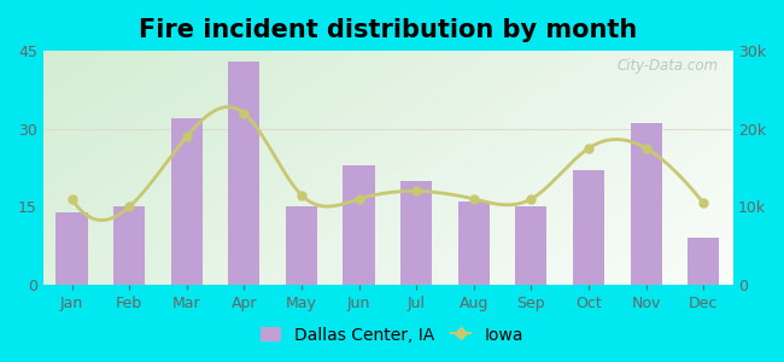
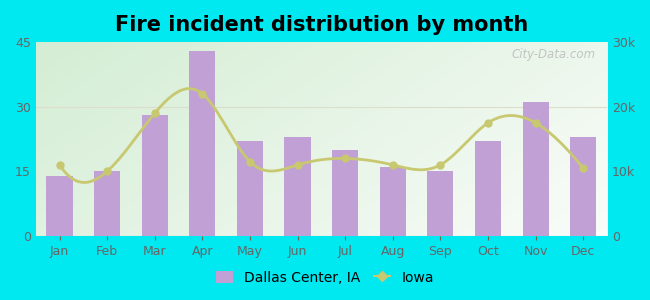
Dallas Center, IA/Mar: 32 -> 28
Dallas Center, IA/May: 15 -> 22
Dallas Center, IA/Dec: 9 -> 23
